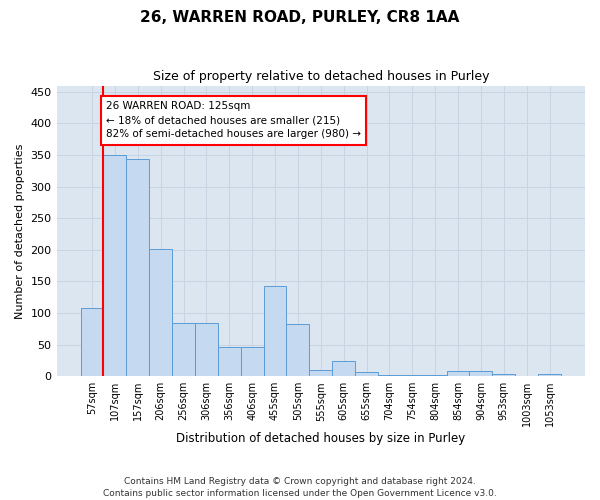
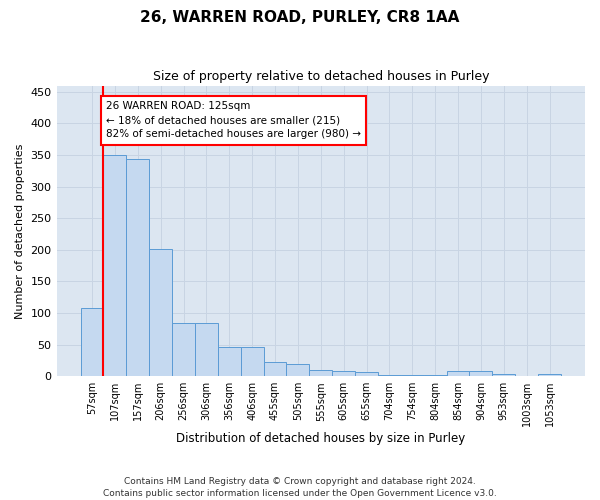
455sqm: 142 -> 22
505sqm: 82 -> 20
605sqm: 24 -> 8
